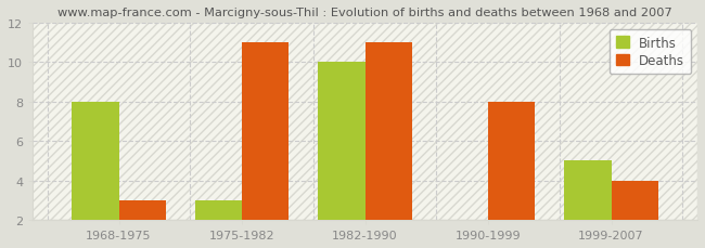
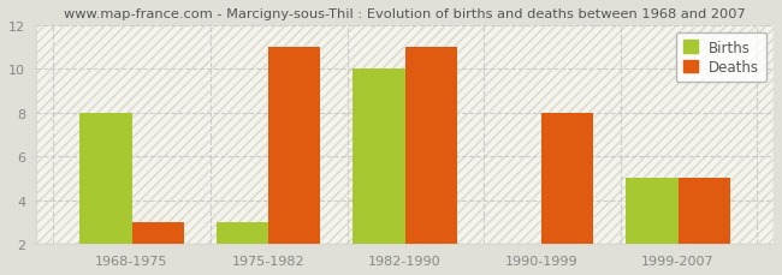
Deaths/1999-2007: 4 -> 5
